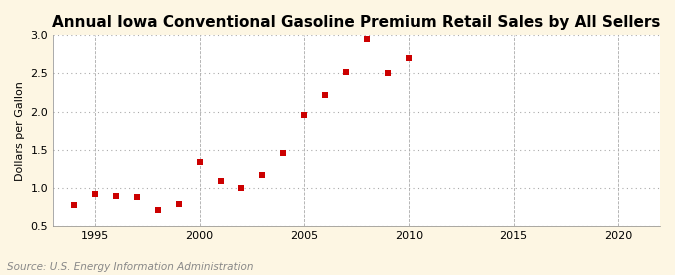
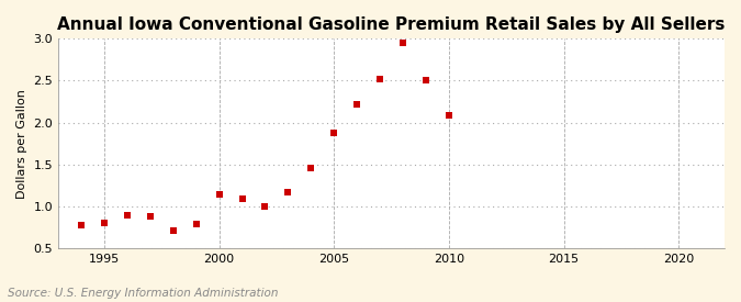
1995: 0.92 -> 0.80
2000: 1.34 -> 1.14
2005: 1.96 -> 1.88
2010: 2.70 -> 2.09
